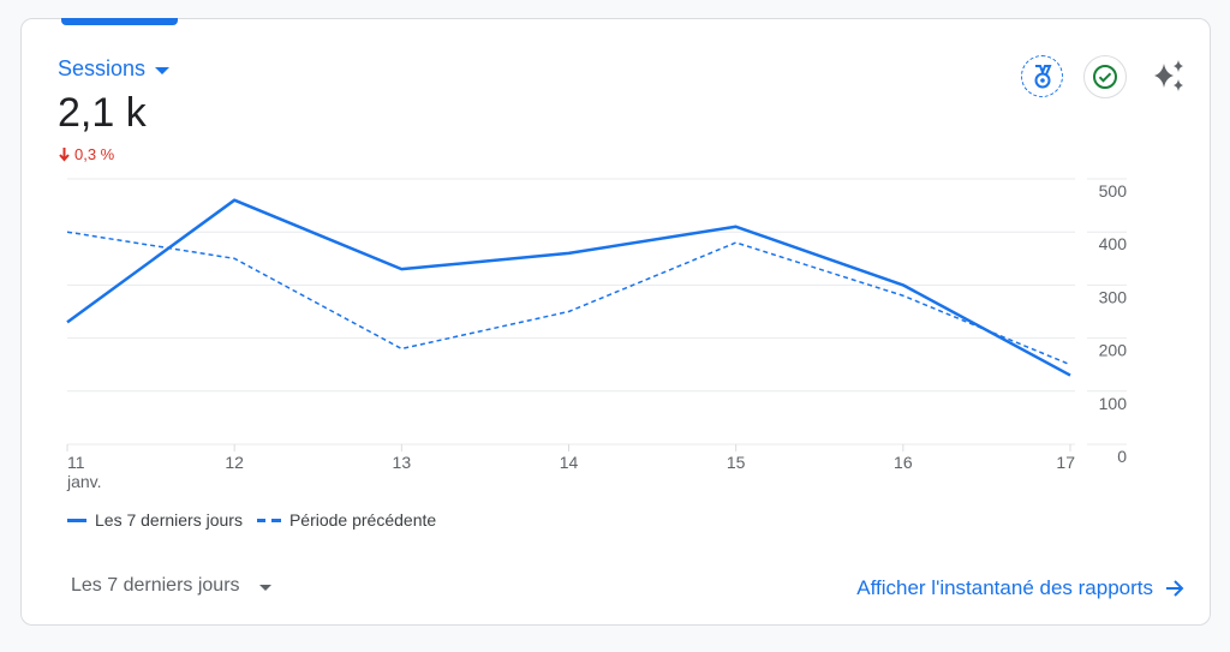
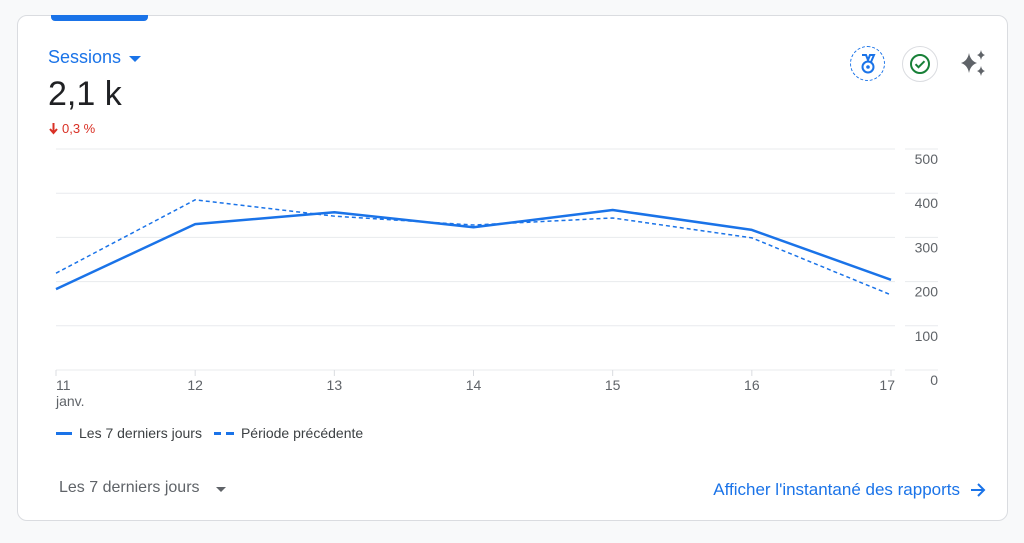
Les 7 derniers jours/11: 230 -> 180
Période précédente/11: 400 -> 220
Les 7 derniers jours/12: 460 -> 330
Période précédente/12: 350 -> 380
Les 7 derniers jours/13: 330 -> 360
Période précédente/13: 180 -> 350
Les 7 derniers jours/14: 360 -> 320
Période précédente/14: 250 -> 330
Les 7 derniers jours/15: 410 -> 360
Période précédente/15: 380 -> 340
Les 7 derniers jours/16: 300 -> 320
Période précédente/16: 280 -> 300
Les 7 derniers jours/17: 130 -> 200
Période précédente/17: 150 -> 170
